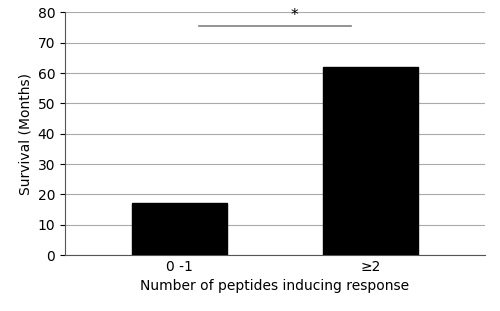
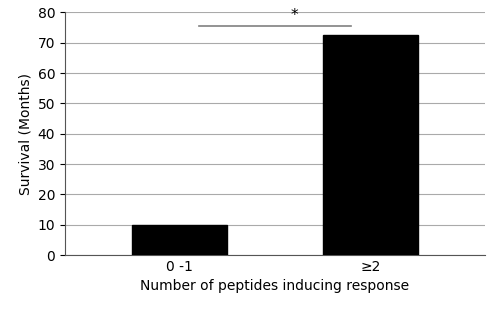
0 -1: 17.0 -> 10.0
≥2: 62.0 -> 72.5
